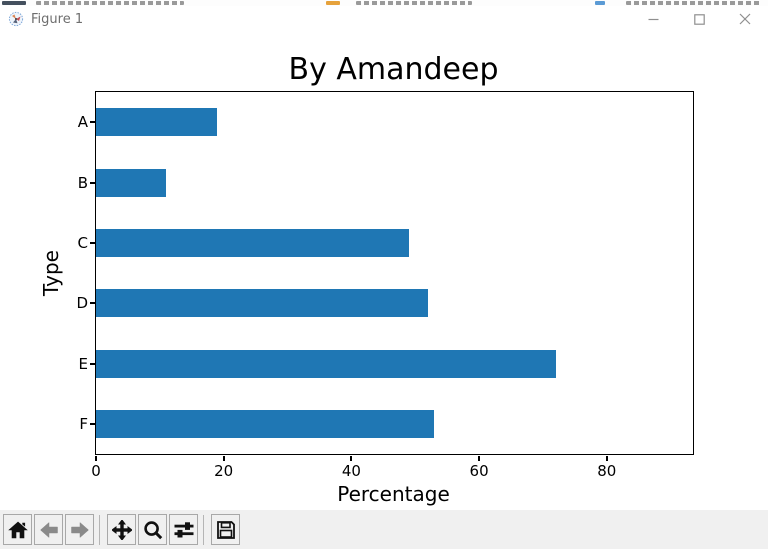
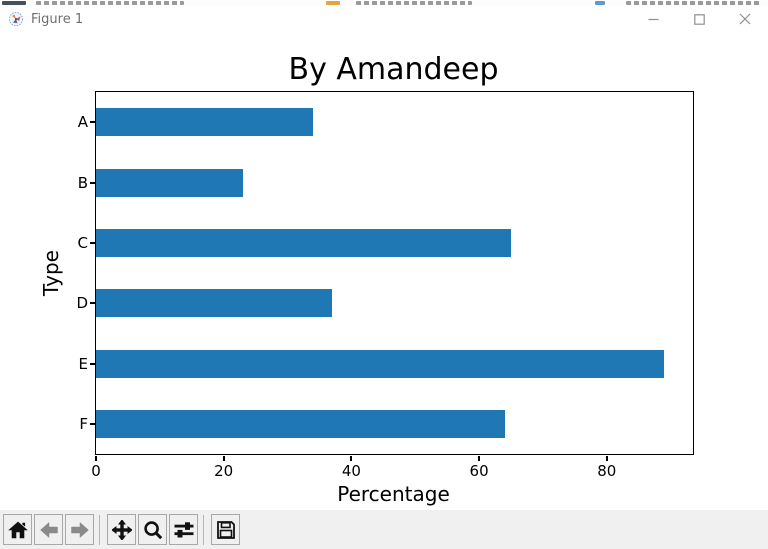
A: 19 -> 34
B: 11 -> 23
C: 49 -> 65
D: 52 -> 37
E: 72 -> 89
F: 53 -> 64
